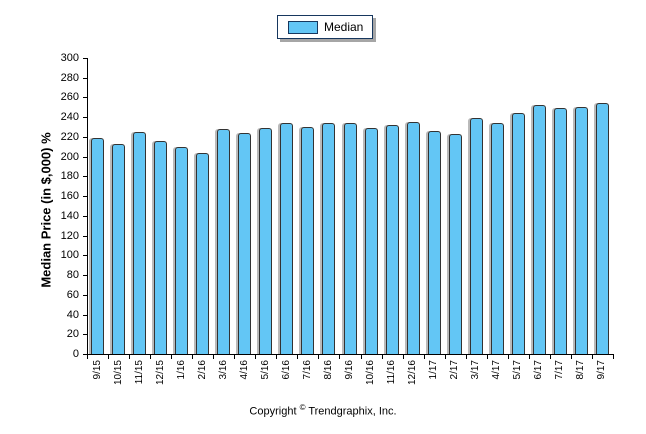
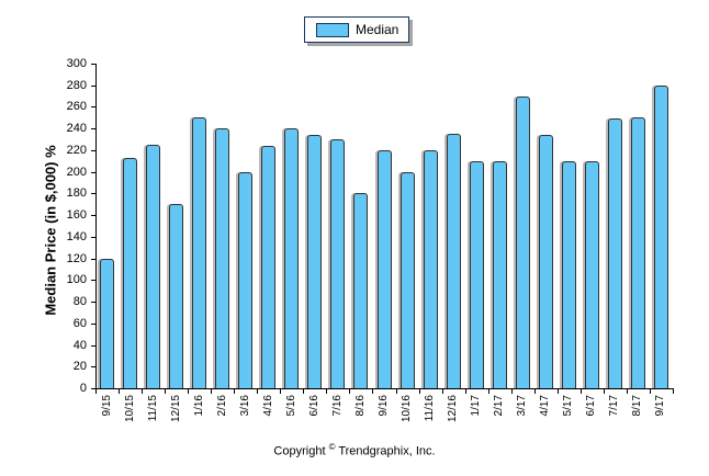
9/15: 220 -> 120
12/15: 220 -> 170
1/16: 210 -> 250
2/16: 200 -> 240
3/16: 230 -> 200
5/16: 230 -> 240
8/16: 230 -> 180
9/16: 230 -> 220
10/16: 230 -> 200
11/16: 230 -> 220
1/17: 230 -> 210
2/17: 220 -> 210
3/17: 240 -> 270
5/17: 240 -> 210
6/17: 250 -> 210
9/17: 250 -> 280
